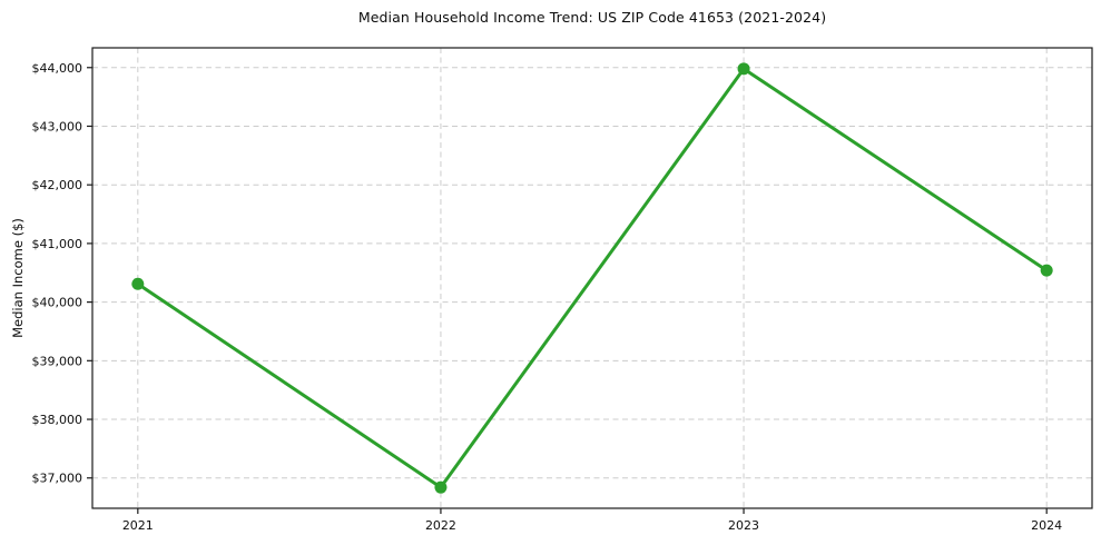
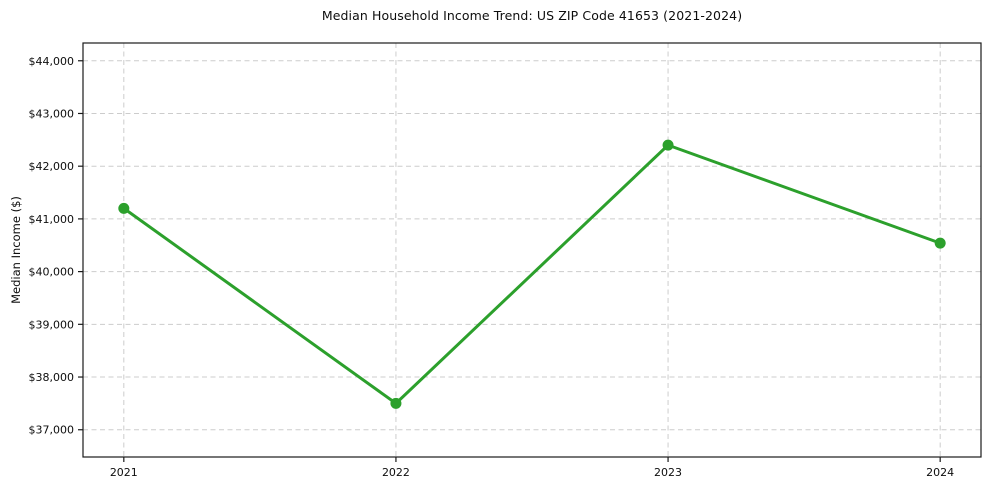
2021: $40300 -> $41200
2022: $36800 -> $37500
2023: $44000 -> $42400
